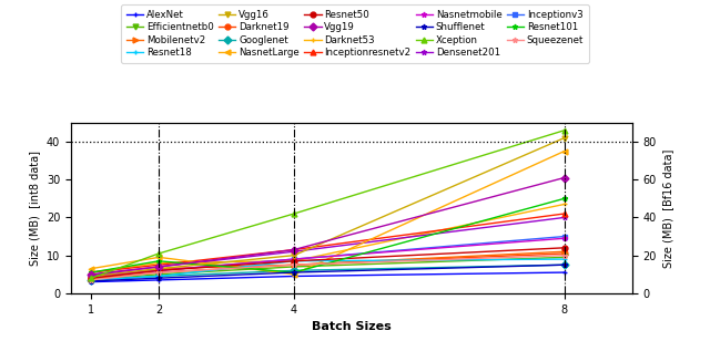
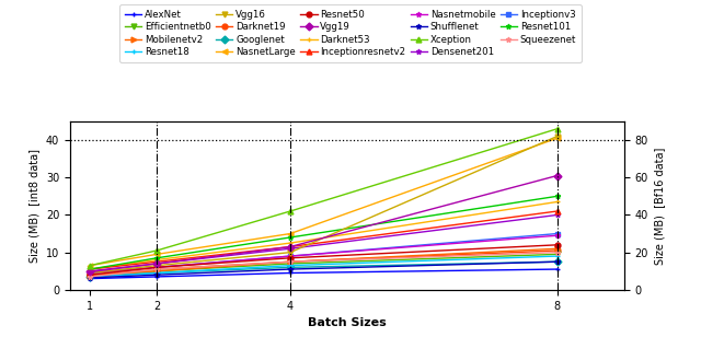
Xception/1: 4.0 -> 6.5
Mobilenetv2/2: 6.5 -> 5.0
Darknet53/4: 8.5 -> 12.5
NasnetLarge/4: 5.0 -> 15.0
Resnet18/4: 8.5 -> 6.5
Resnet101/4: 5.5 -> 14.0
NasnetLarge/8: 37.5 -> 40.5
